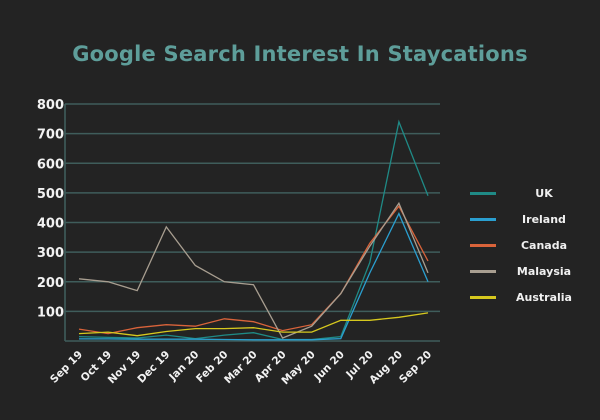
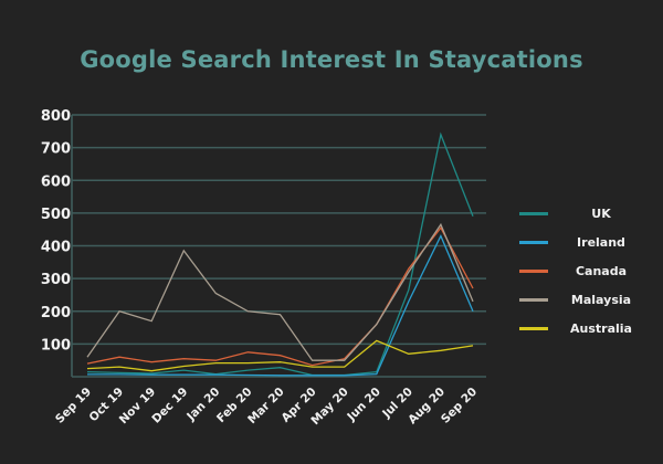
Malaysia/Sep 19: 210 -> 60
Canada/Oct 19: 20 -> 60
Malaysia/Apr 20: 10 -> 50
Australia/Jun 20: 70 -> 110
